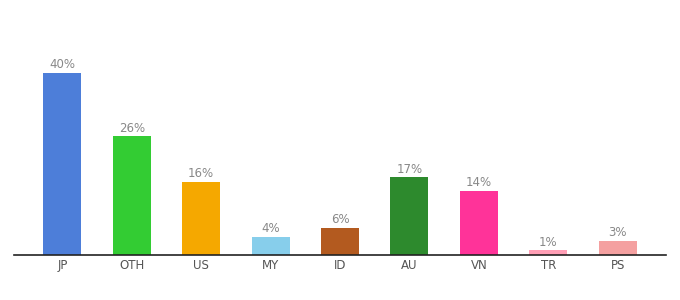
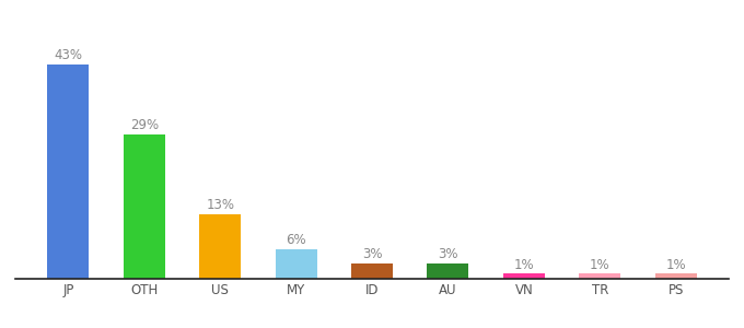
JP: 40% -> 43%
OTH: 26% -> 29%
US: 16% -> 13%
MY: 4% -> 6%
ID: 6% -> 3%
AU: 17% -> 3%
VN: 14% -> 1%
PS: 3% -> 1%
